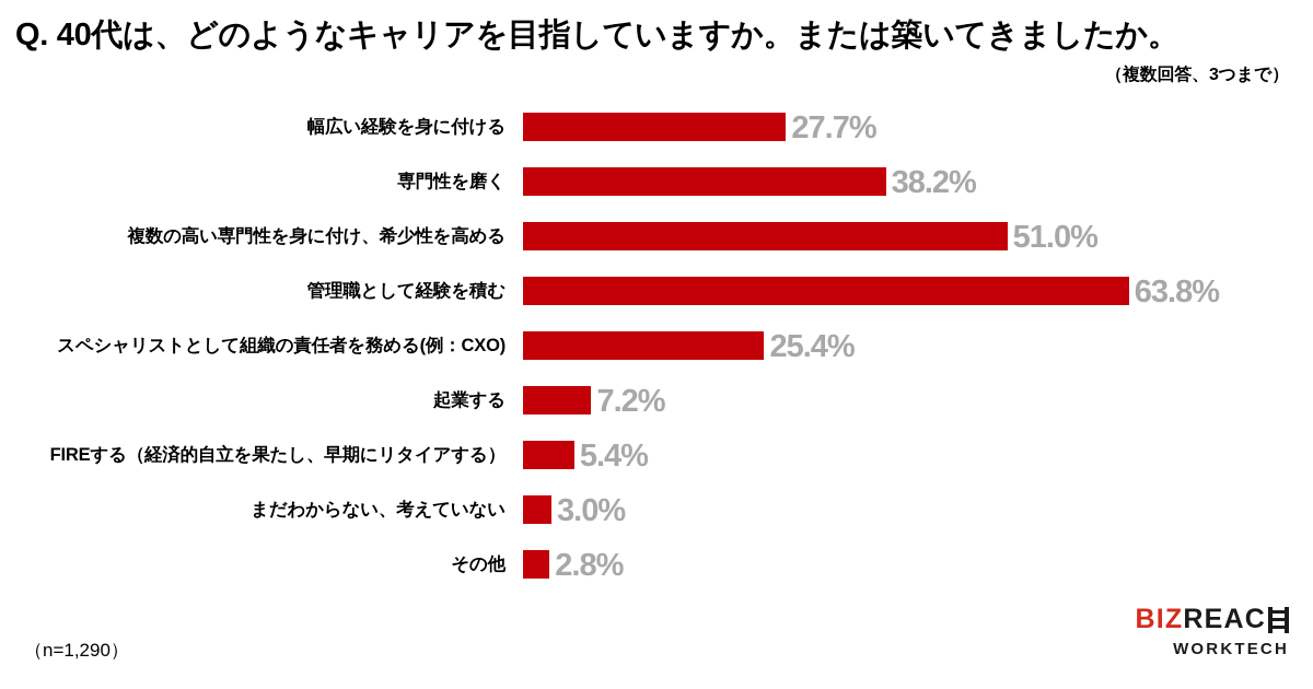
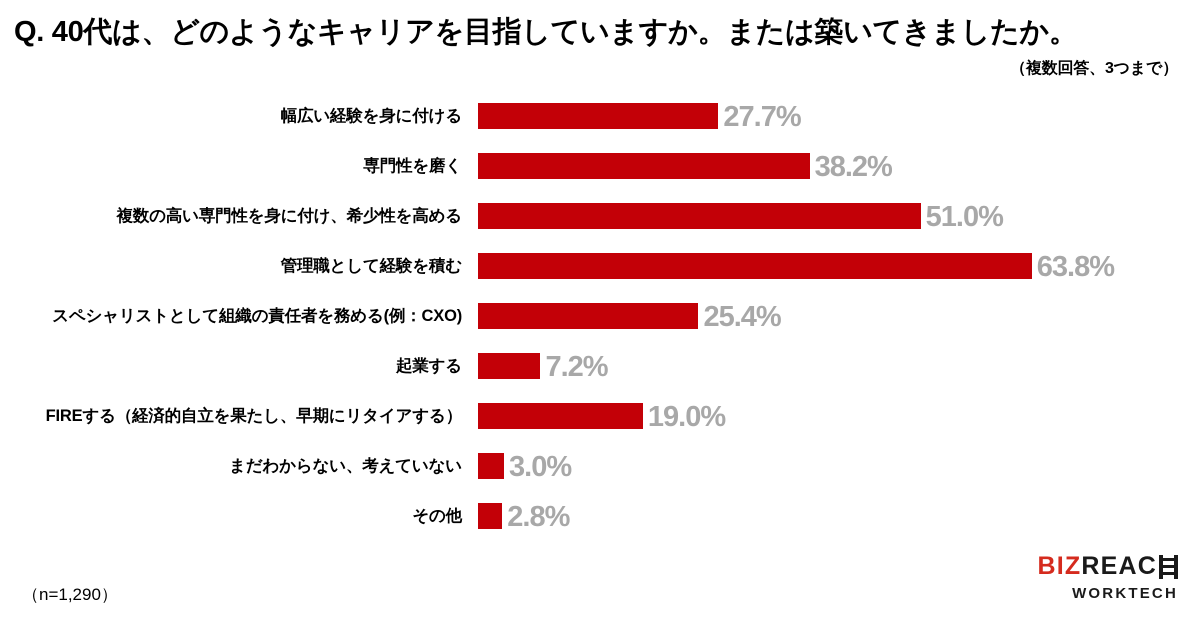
FIREする（経済的自立を果たし、早期にリタイアする）: 5.4% -> 19.0%
